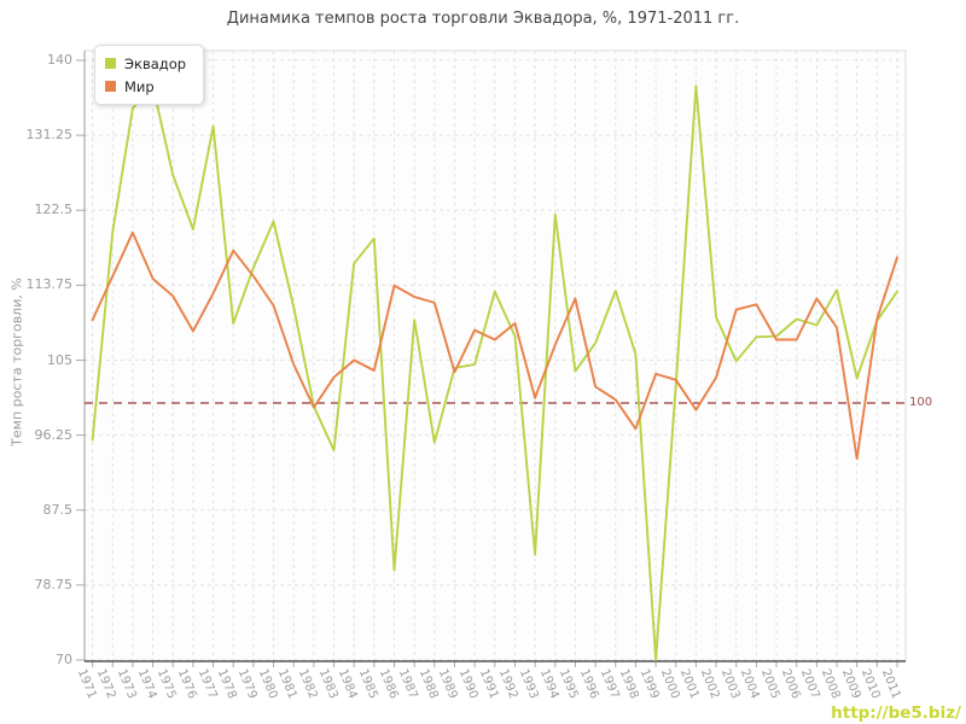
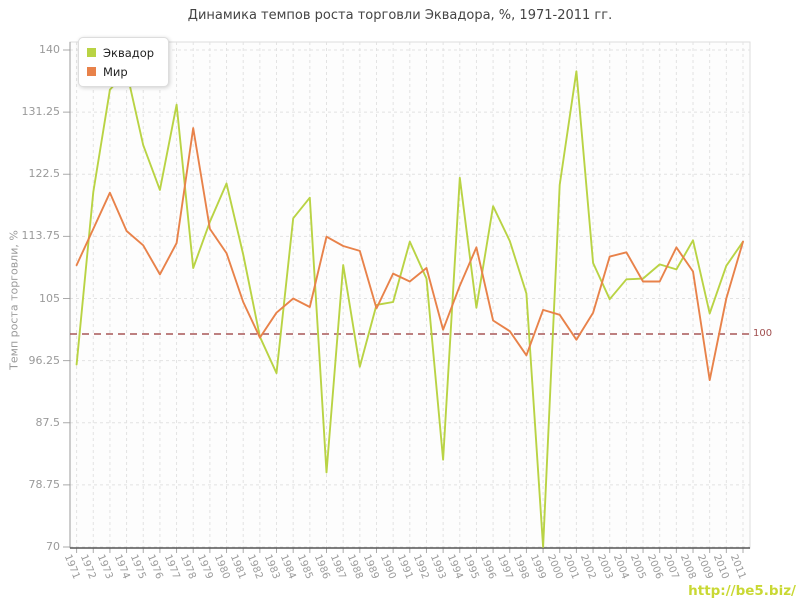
Мир/1978: 118 -> 129
Эквадор/1996: 107 -> 118
Эквадор/2000: 102 -> 121
Мир/2010: 110 -> 105
Мир/2011: 117 -> 113
